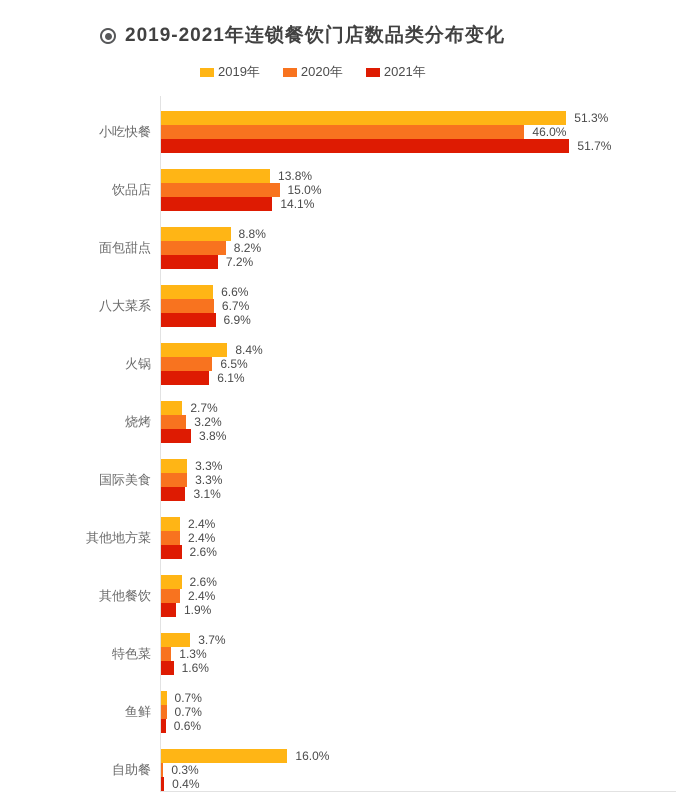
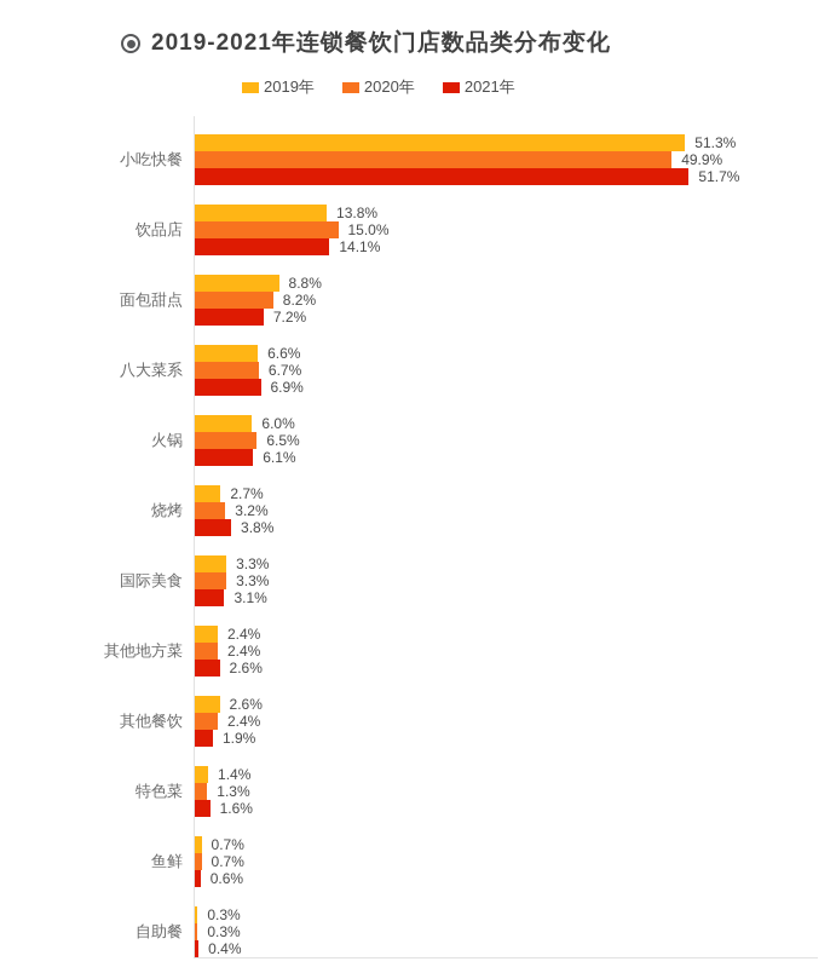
2020年/小吃快餐: 46.0% -> 49.9%
2019年/火锅: 8.4% -> 6.0%
2019年/特色菜: 3.7% -> 1.4%
2019年/自助餐: 16.0% -> 0.3%
